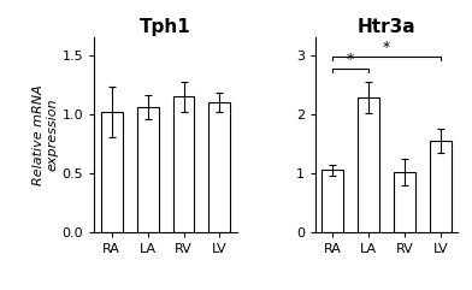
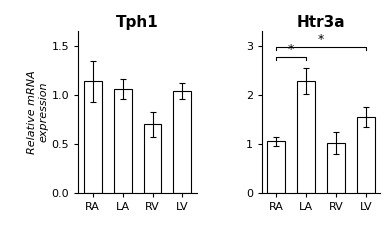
Tph1/RA: 1.02 -> 1.14
Tph1/RV: 1.15 -> 0.70
Tph1/LV: 1.10 -> 1.04
